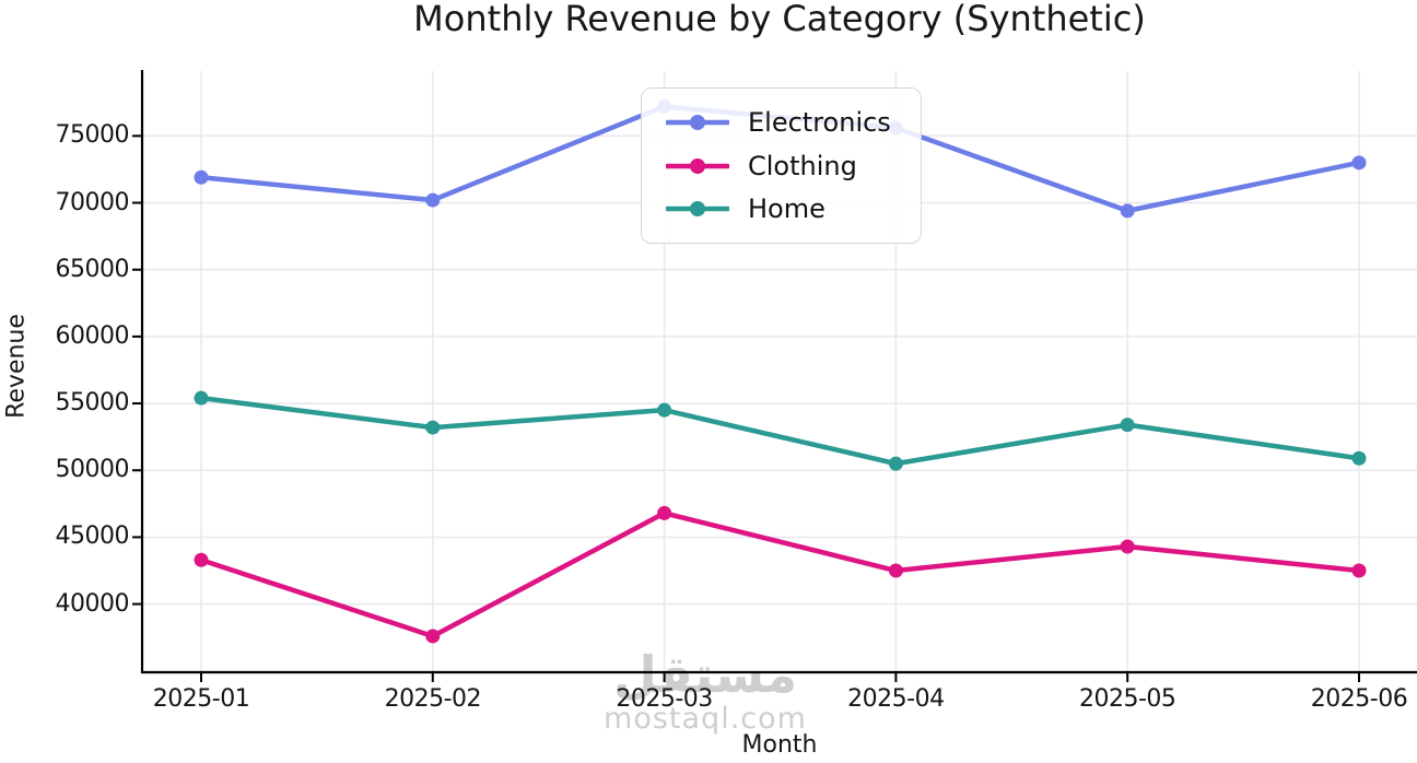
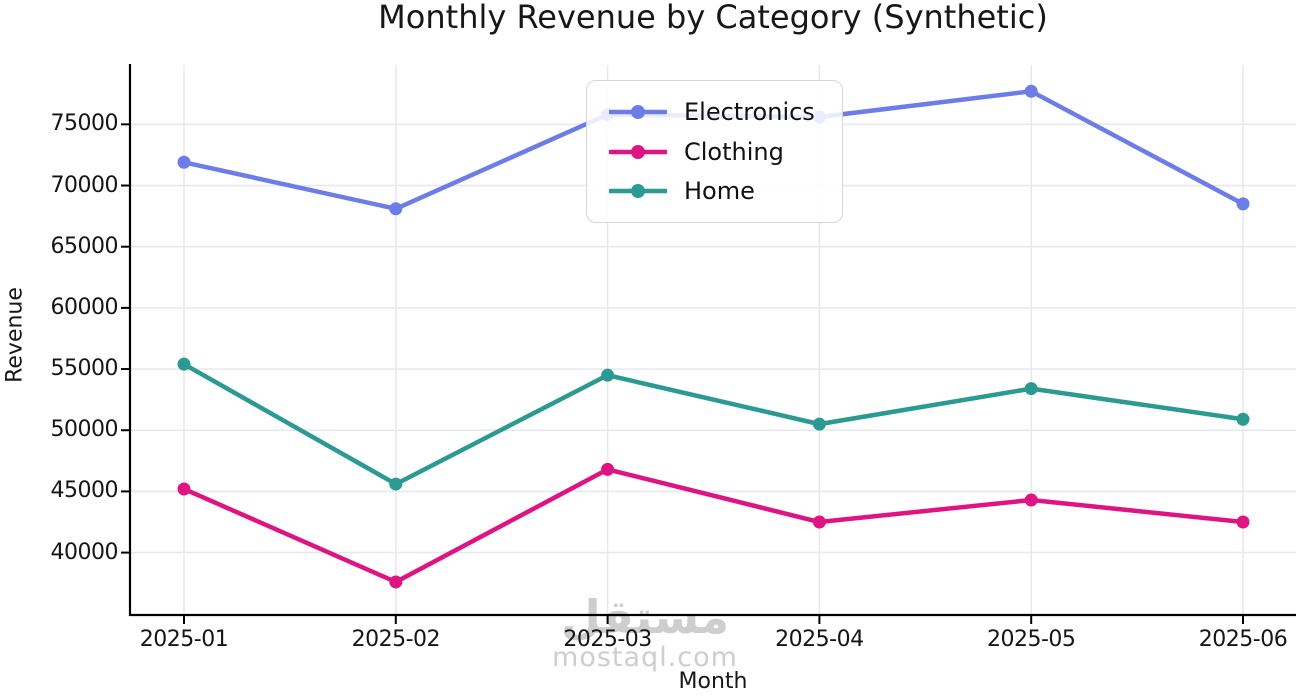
Clothing/2025-01: 43300 -> 45200
Electronics/2025-02: 70200 -> 68100
Home/2025-02: 53200 -> 45600
Electronics/2025-03: 77200 -> 75800
Electronics/2025-05: 69400 -> 77700
Electronics/2025-06: 73000 -> 68500
